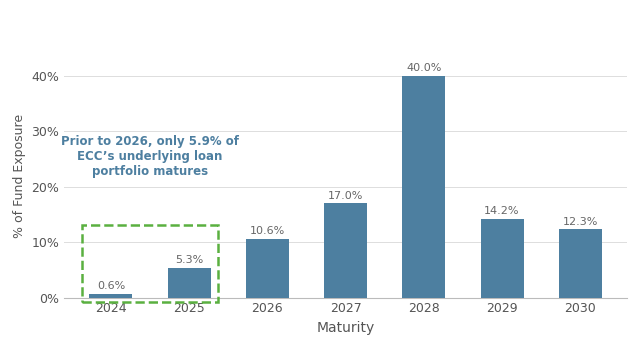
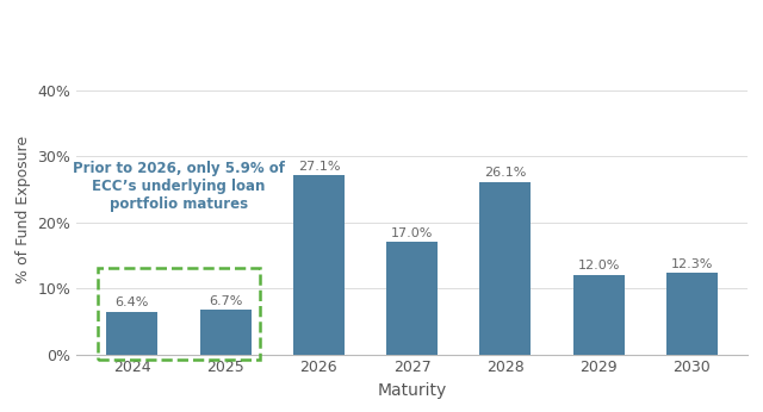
2024: 0.6% -> 6.4%
2025: 5.3% -> 6.7%
2026: 10.6% -> 27.1%
2028: 40.0% -> 26.1%
2029: 14.2% -> 12.0%
